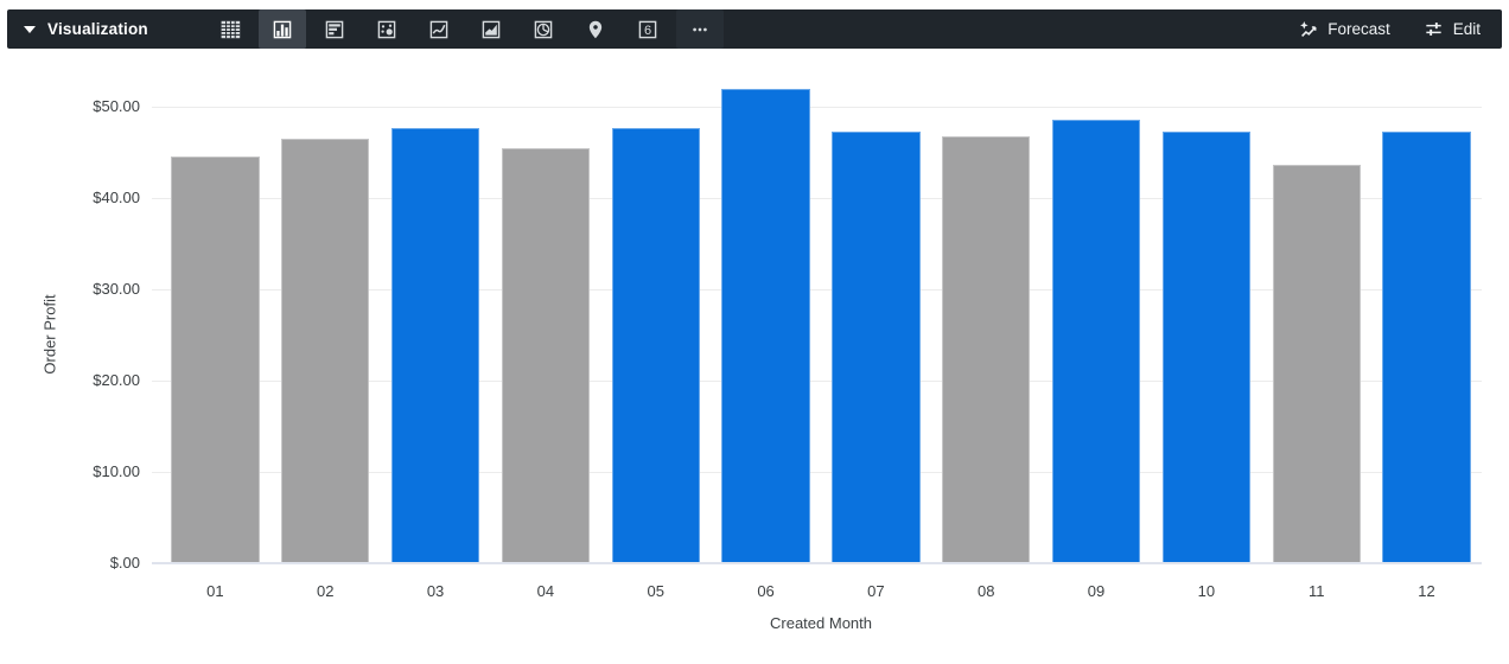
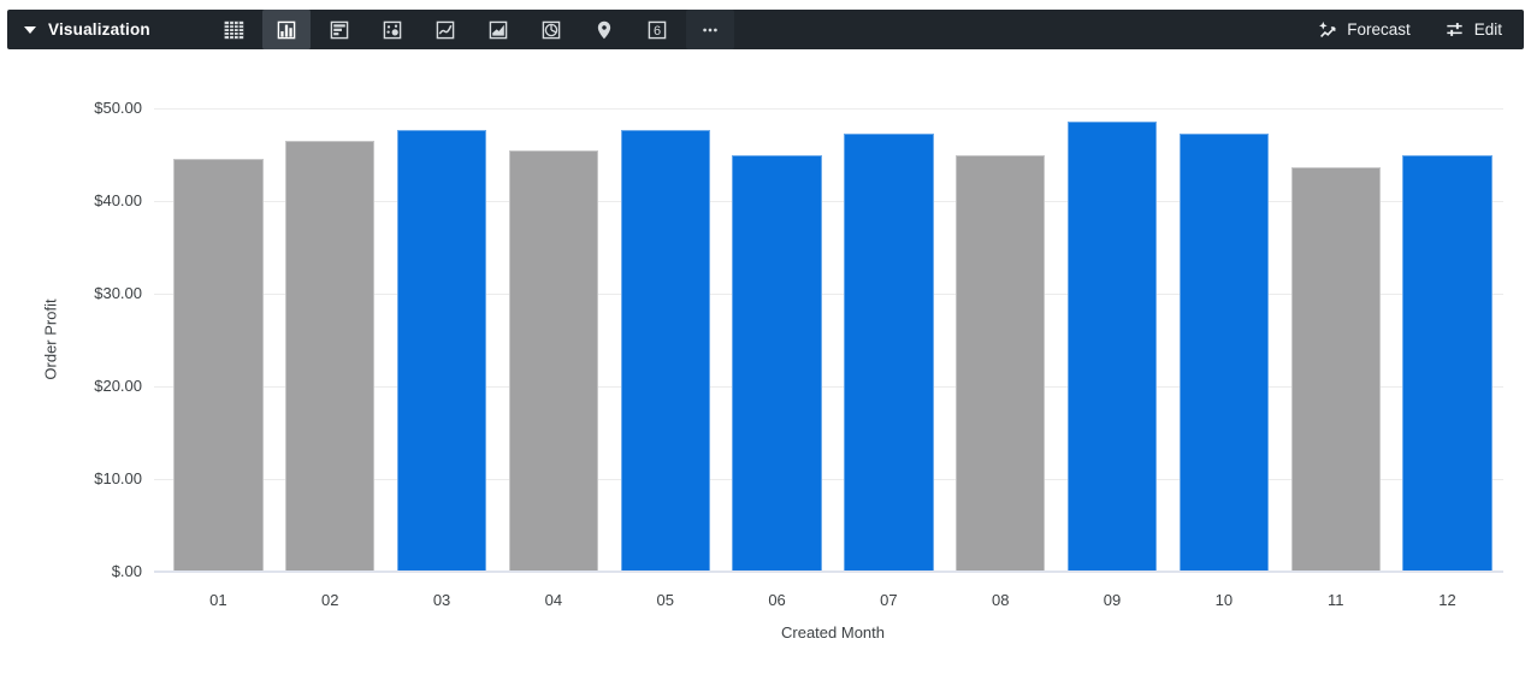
06: $52 -> $45
08: $47 -> $45
12: $47 -> $45
